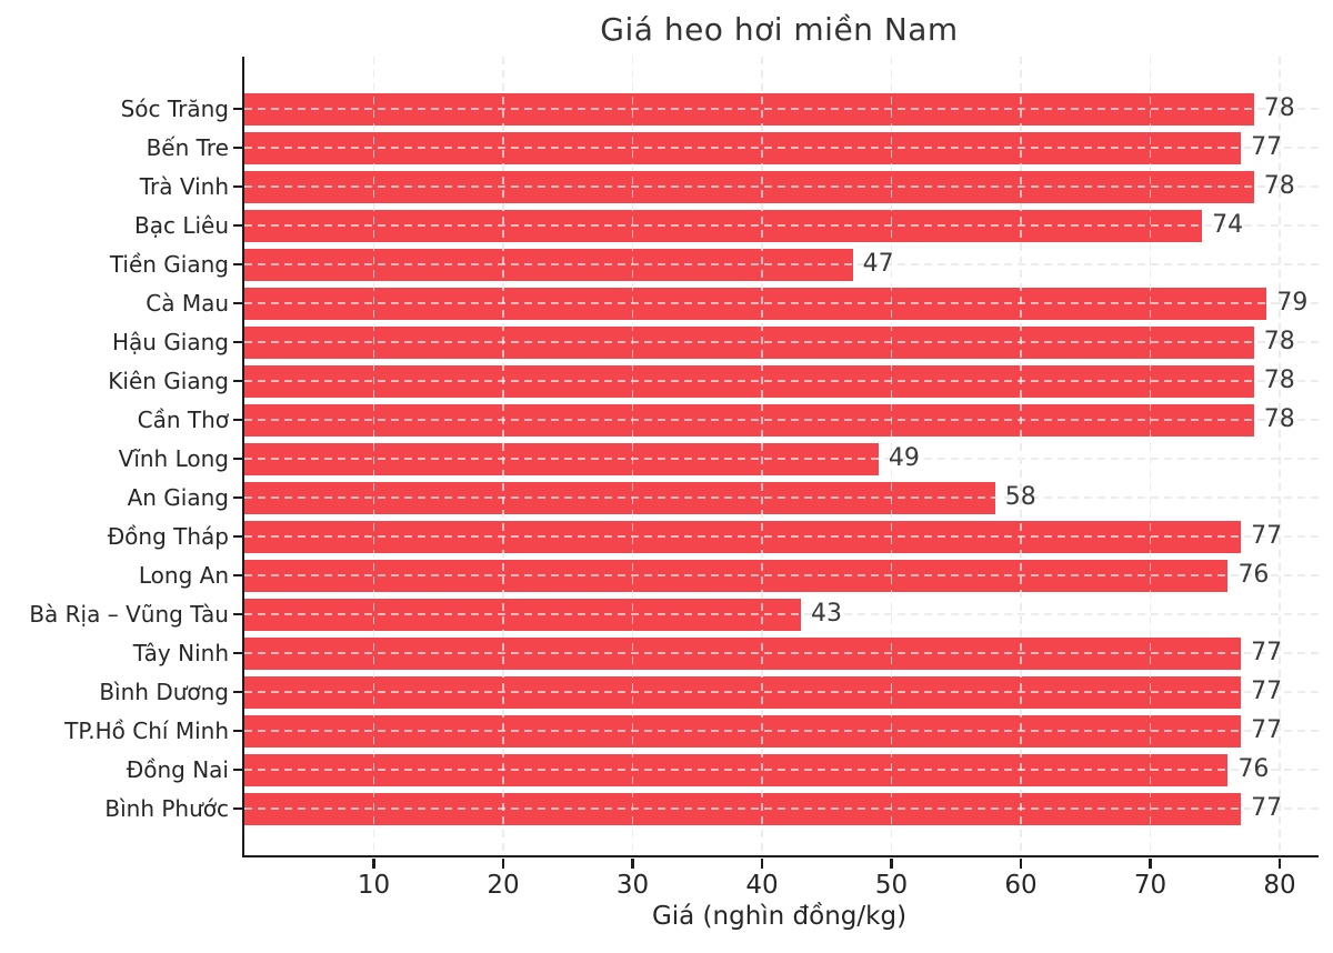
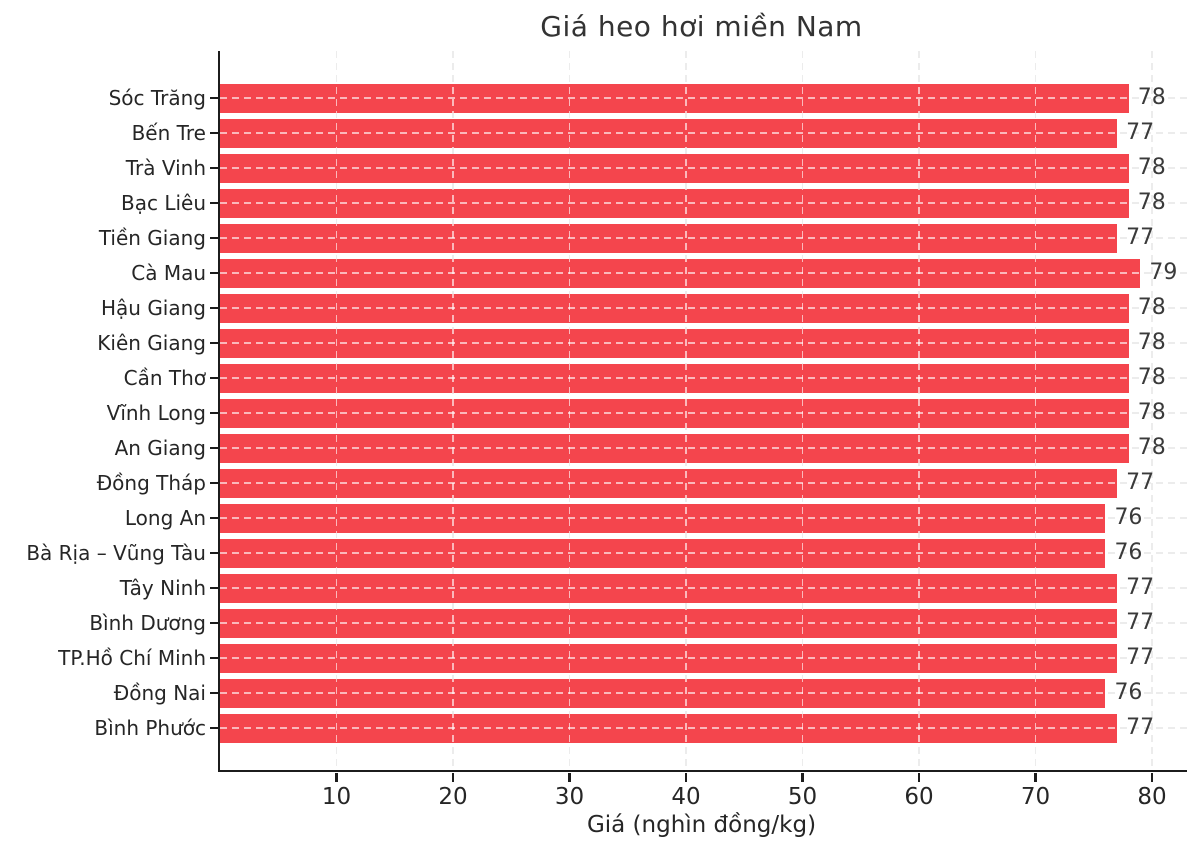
Bạc Liêu: 74 -> 78
Tiền Giang: 47 -> 77
Vĩnh Long: 49 -> 78
An Giang: 58 -> 78
Bà Rịa – Vũng Tàu: 43 -> 76
